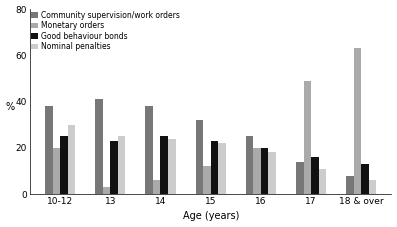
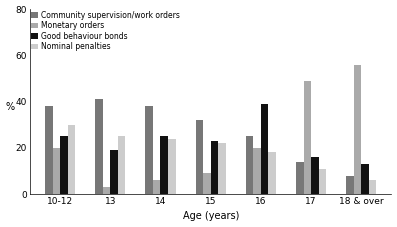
Good behaviour bonds/13: 23 -> 19
Monetary orders/15: 12 -> 9
Good behaviour bonds/16: 20 -> 39
Monetary orders/18 & over: 63 -> 56
